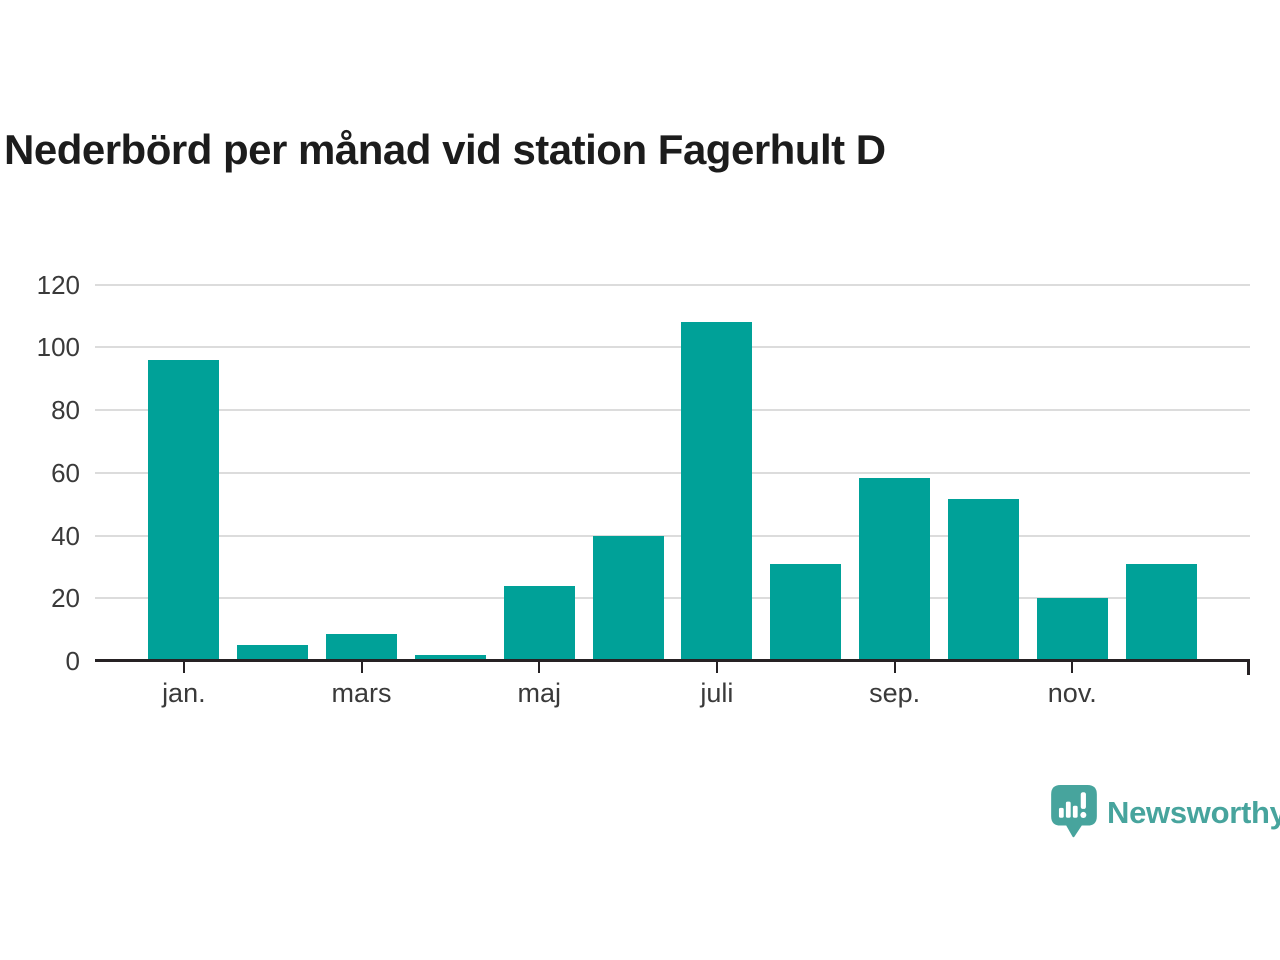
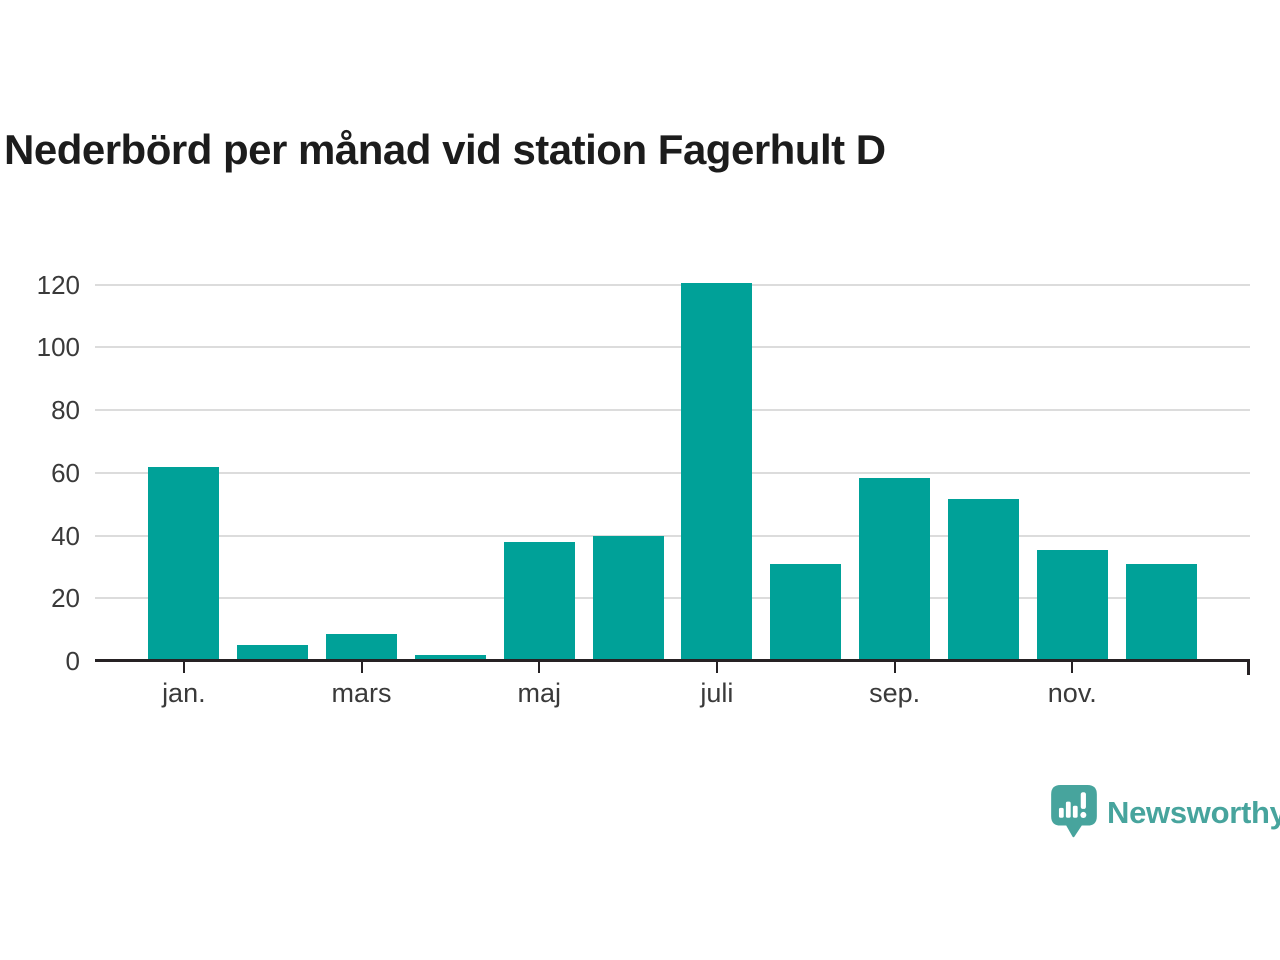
jan.: 96 -> 62
maj: 24 -> 38
juli: 108 -> 120
nov.: 20 -> 36
